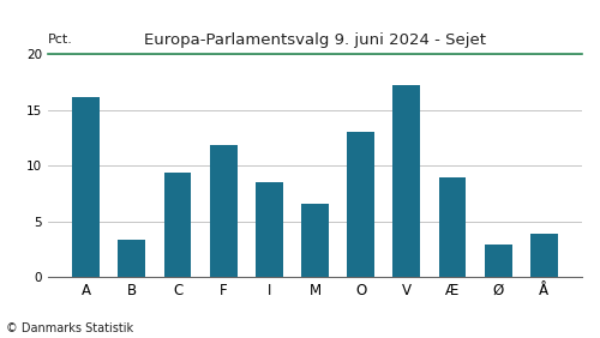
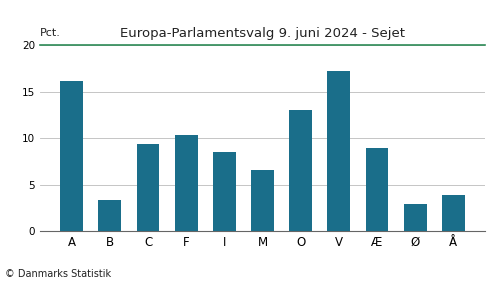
F: 11.8 -> 10.3
